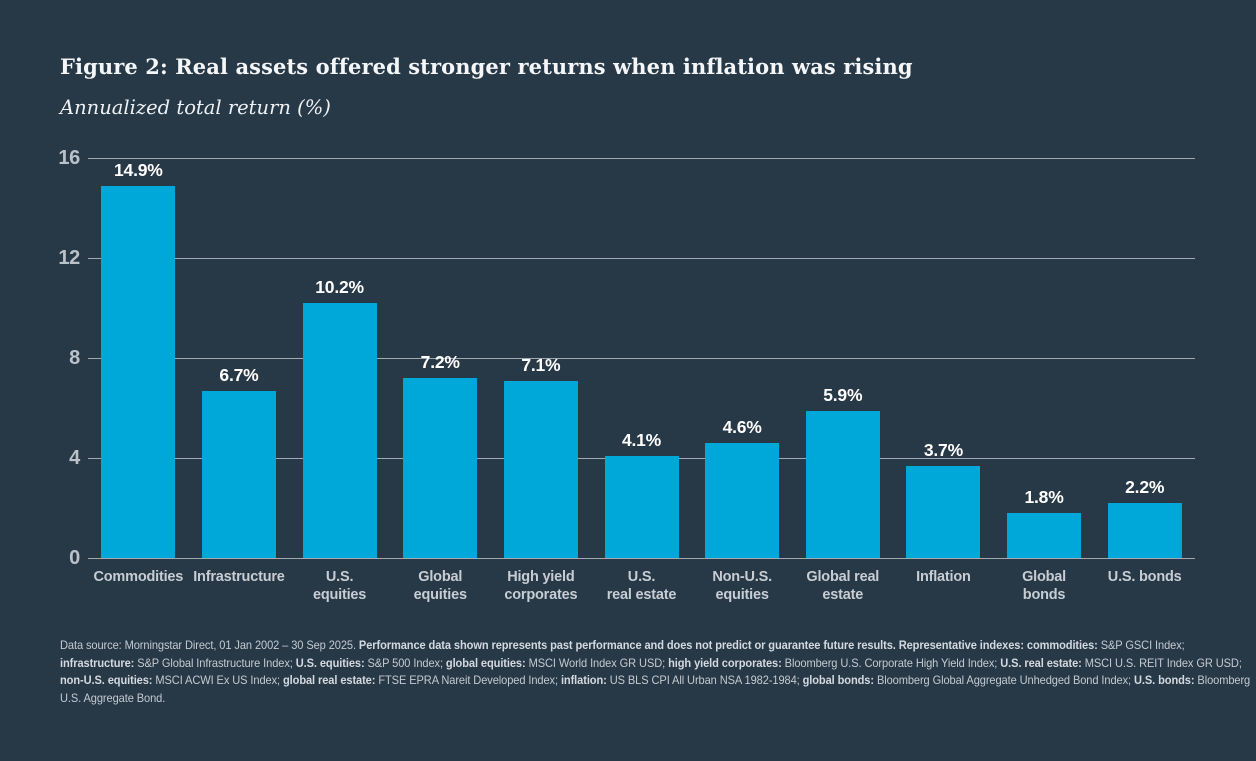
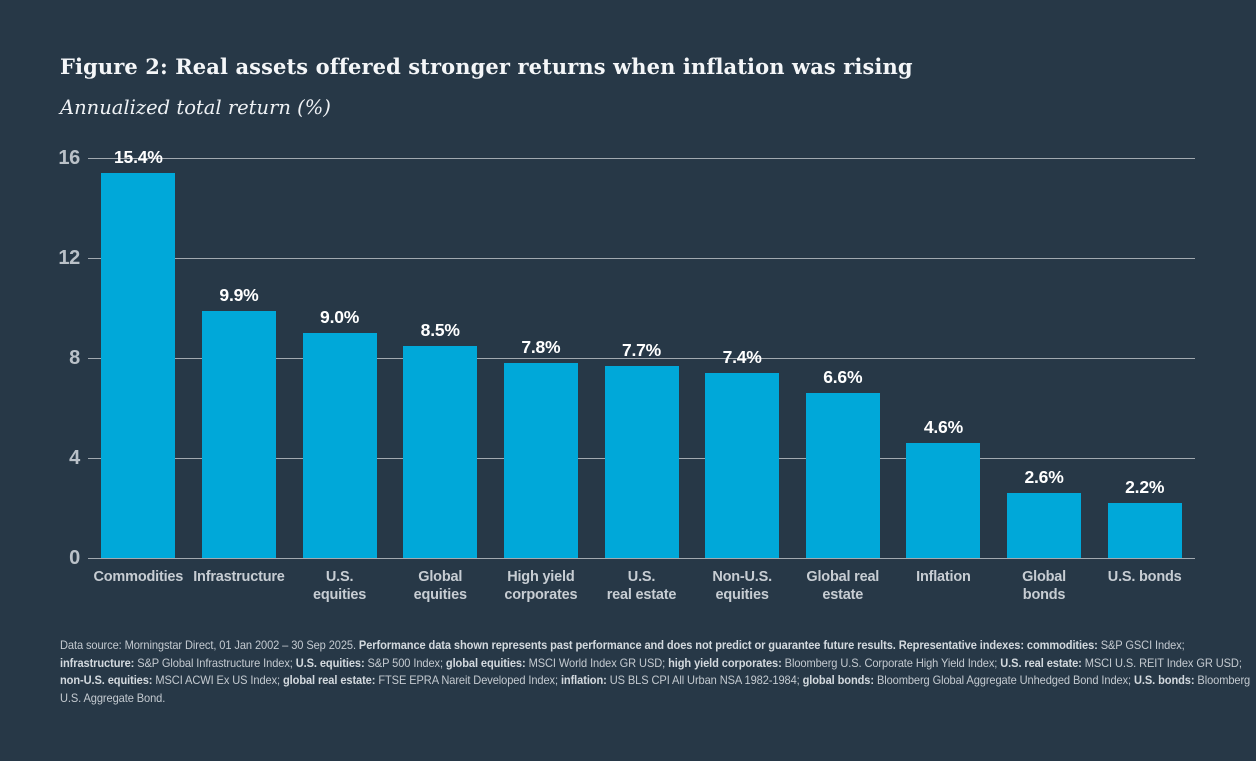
Commodities: 14.9% -> 15.4%
Infrastructure: 6.7% -> 9.9%
U.S. equities: 10.2% -> 9.0%
Global equities: 7.2% -> 8.5%
High yield corporates: 7.1% -> 7.8%
U.S. real estate: 4.1% -> 7.7%
Non-U.S. equities: 4.6% -> 7.4%
Global real estate: 5.9% -> 6.6%
Inflation: 3.7% -> 4.6%
Global bonds: 1.8% -> 2.6%
